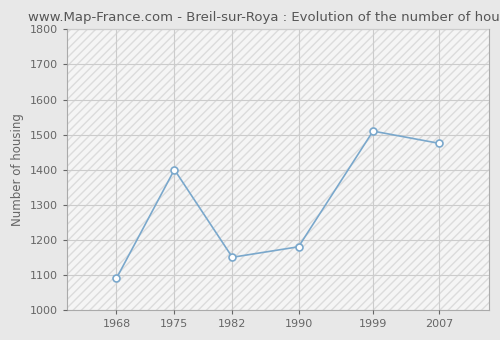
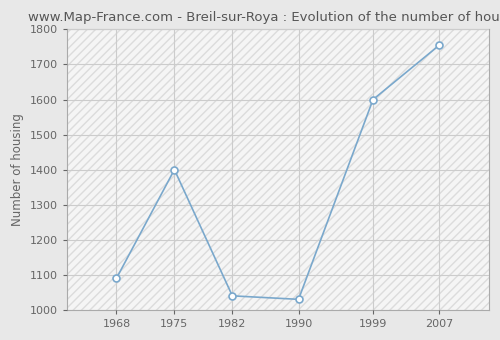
1982: 1150 -> 1040
1990: 1180 -> 1030
1999: 1510 -> 1600
2007: 1475 -> 1755
